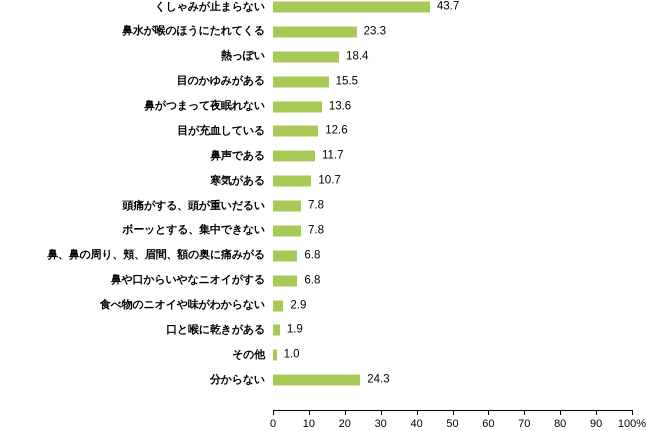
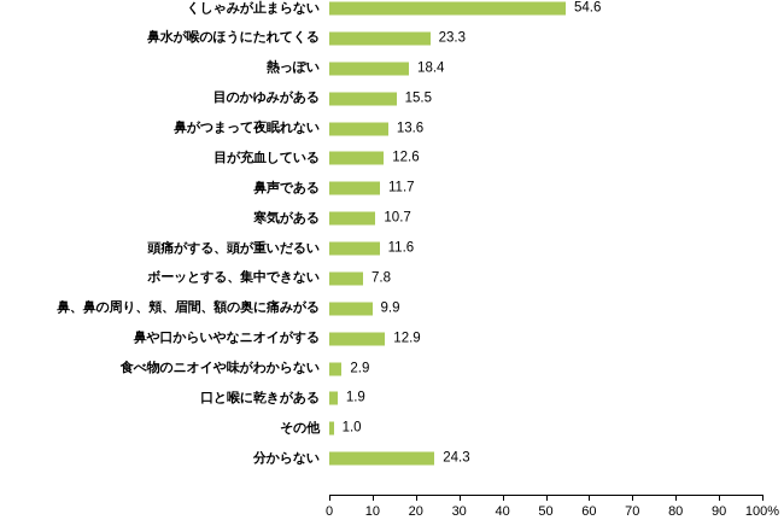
くしゃみが止まらない: 43.7 -> 54.6
頭痛がする、頭が重いだるい: 7.8 -> 11.6
鼻、鼻の周り、頬、眉間、額の奥に痛みがる: 6.8 -> 9.9
鼻や口からいやなニオイがする: 6.8 -> 12.9
